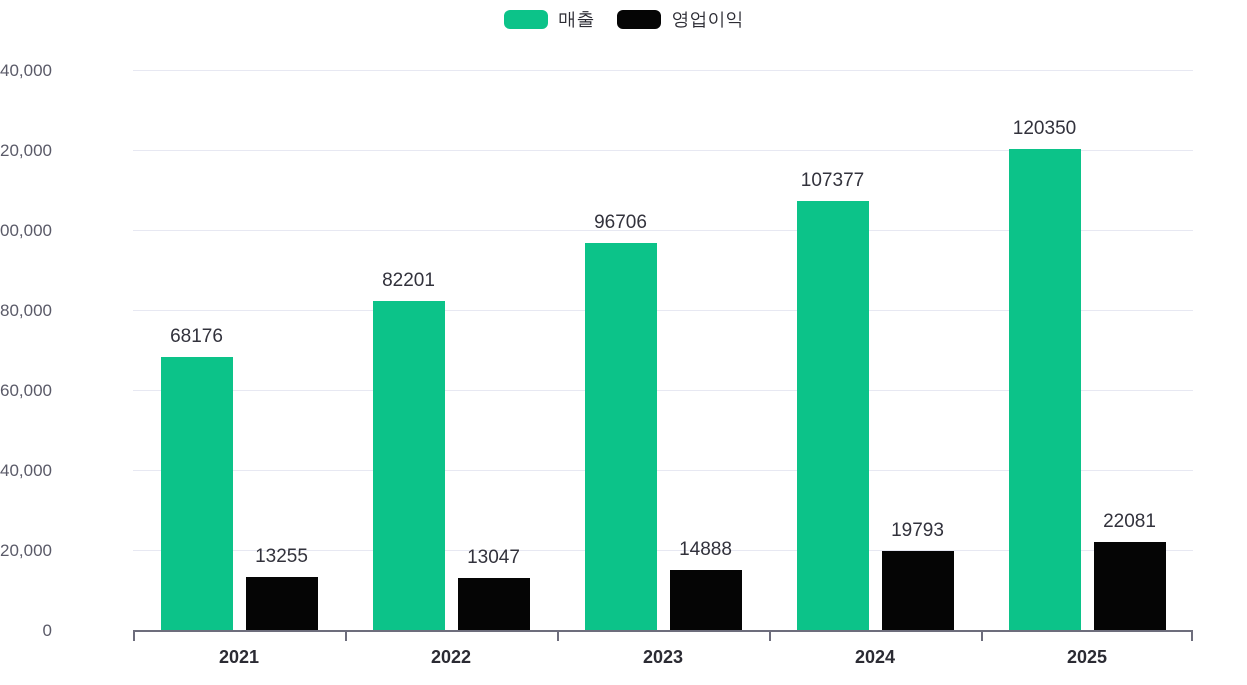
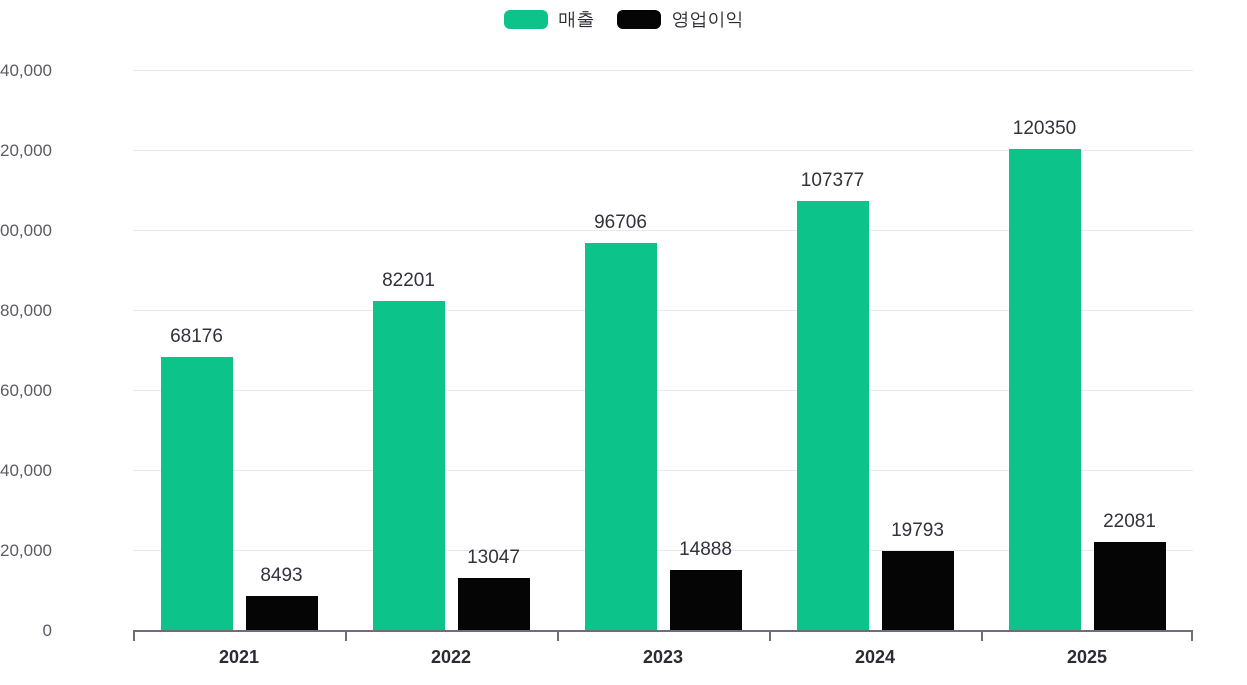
영업이익/2021: 13255 -> 8493
